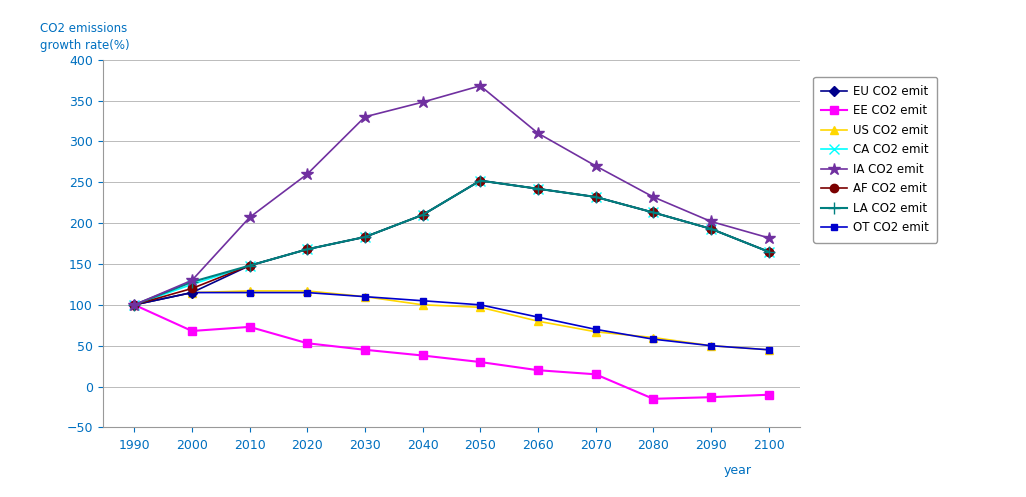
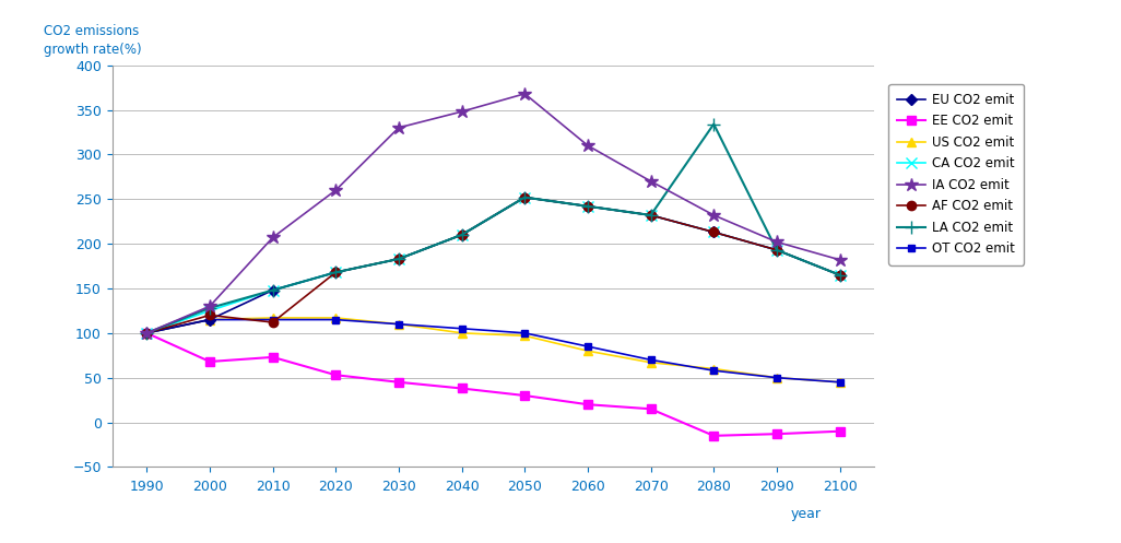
AF CO2 emit/2010: 148 -> 112
LA CO2 emit/2080: 213 -> 334
